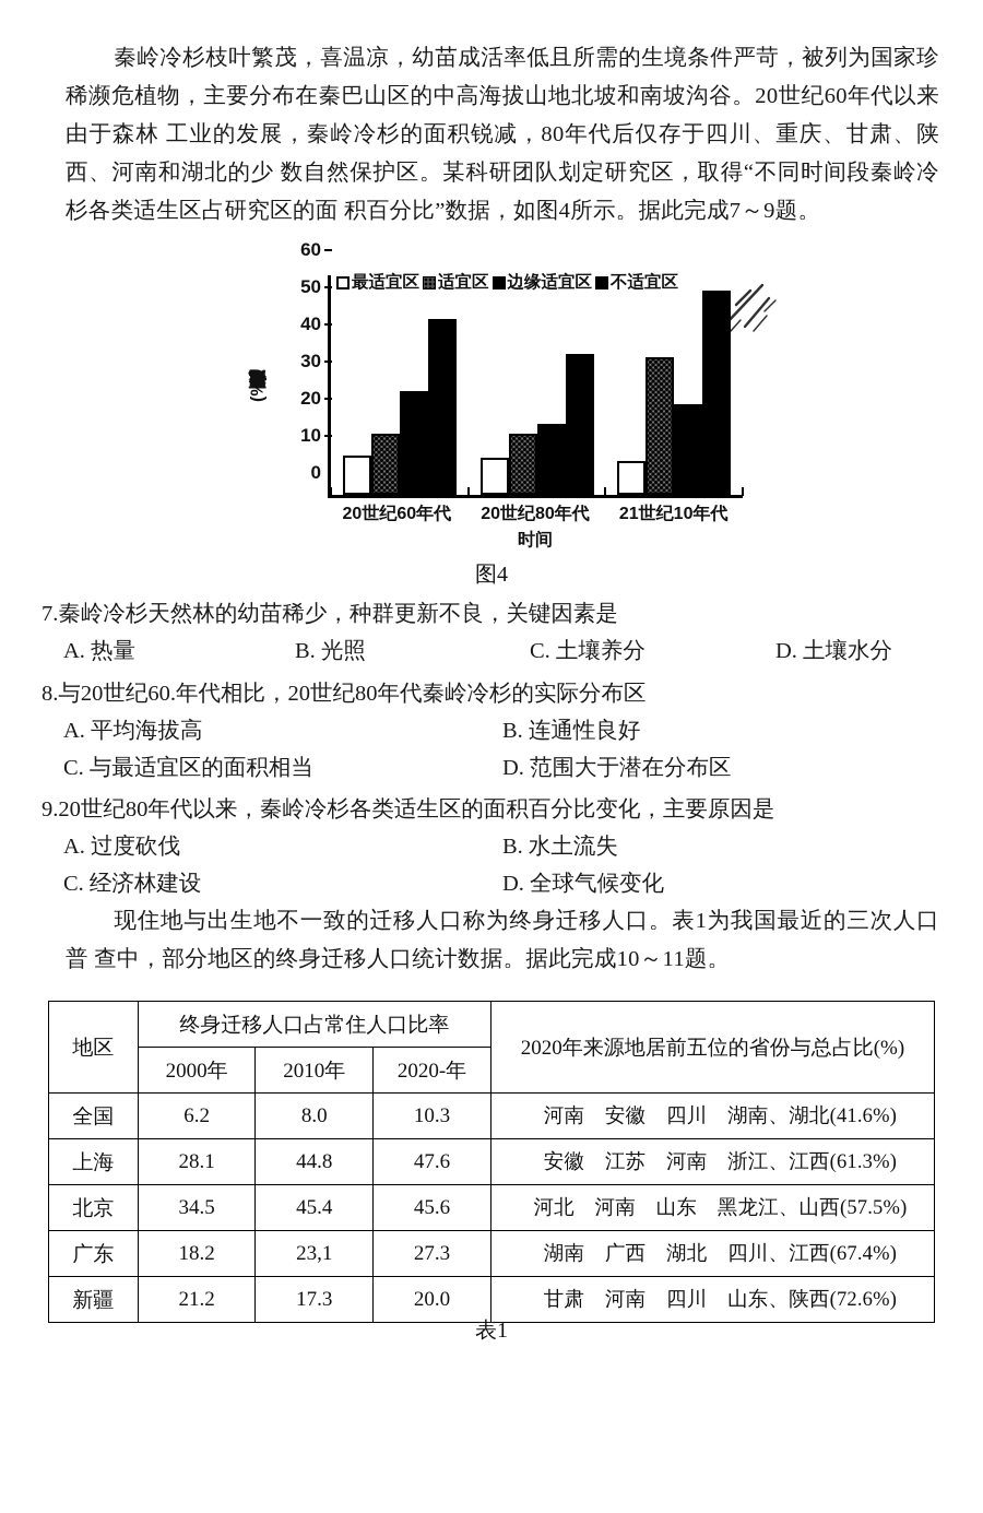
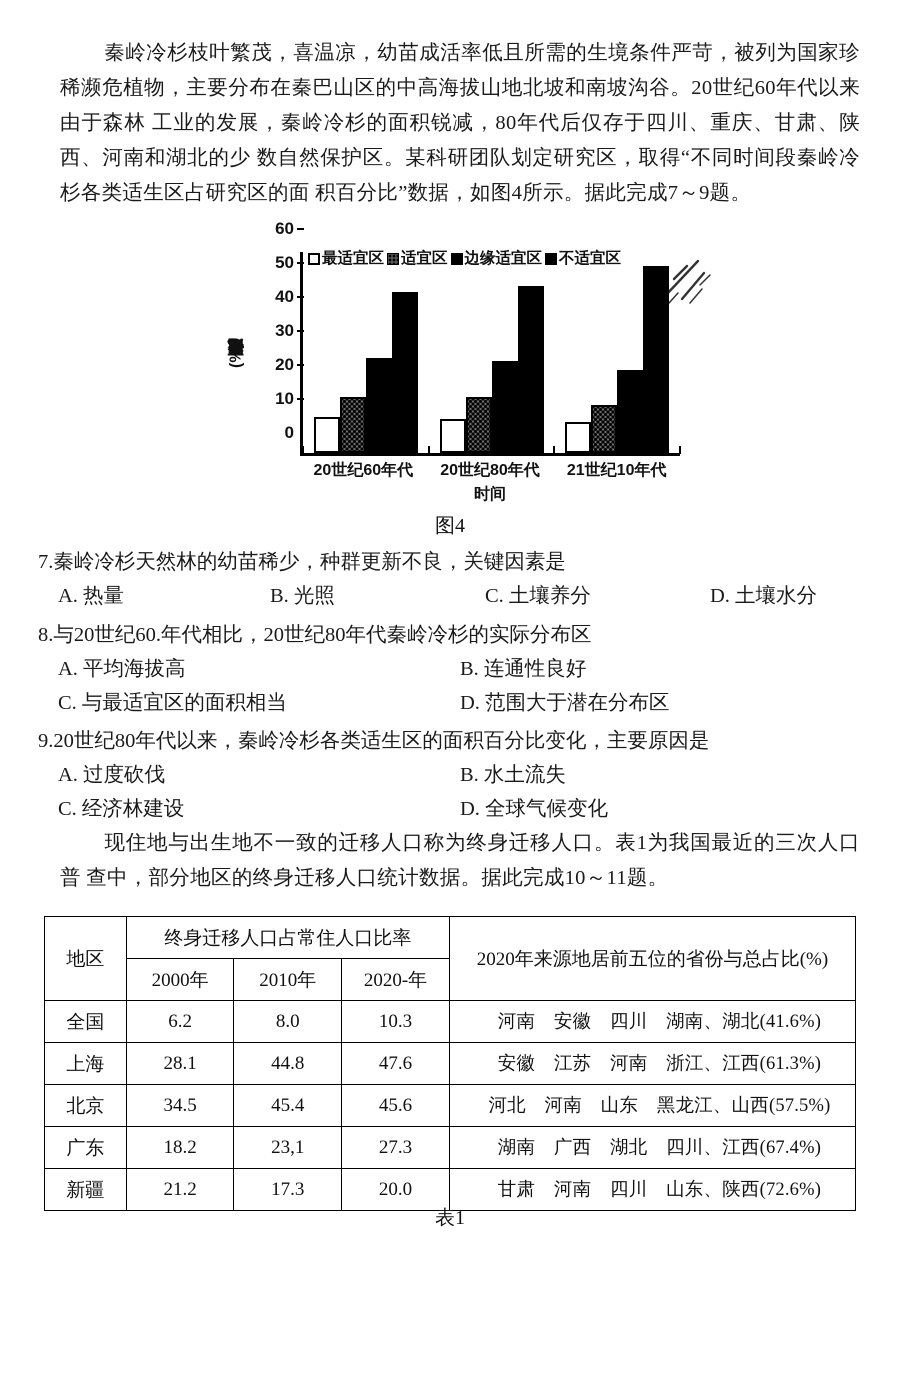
边缘适宜区/20世纪80年代: 19 -> 27
不适宜区/20世纪80年代: 38 -> 49
适宜区/21世纪10年代: 37 -> 14
